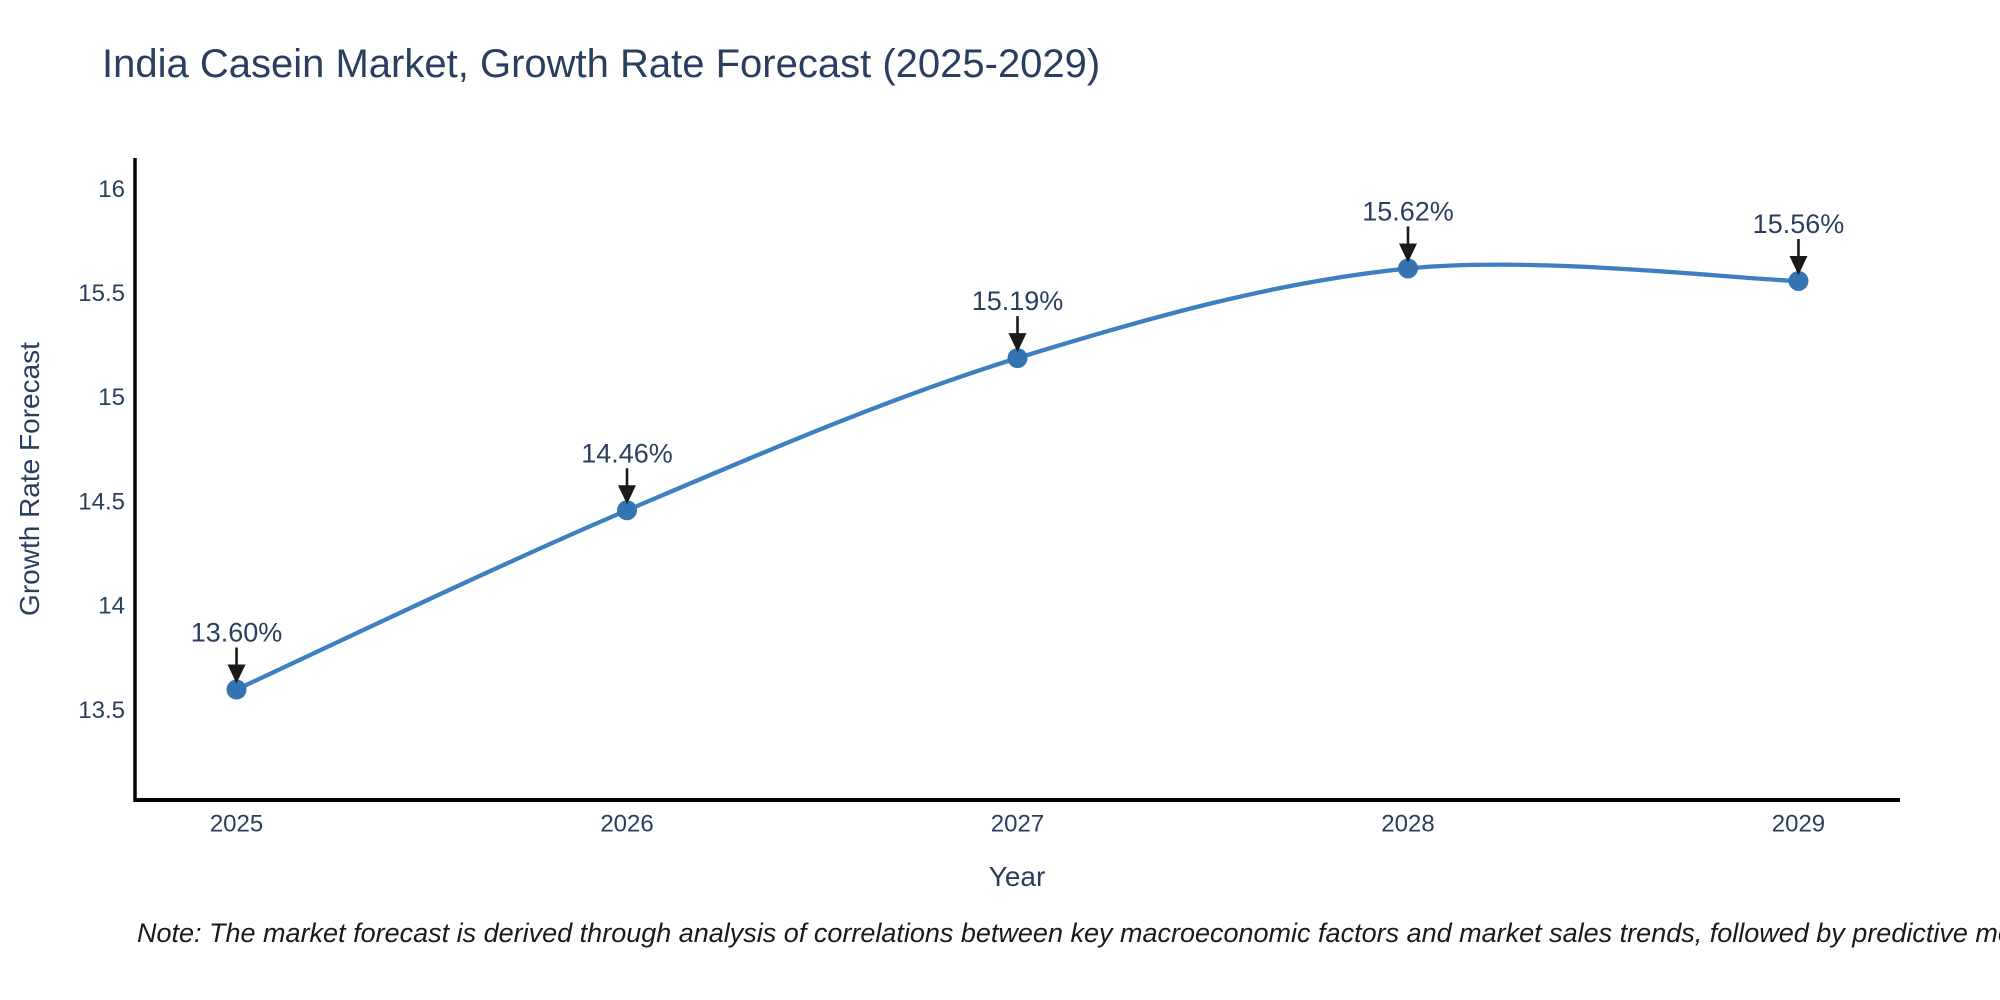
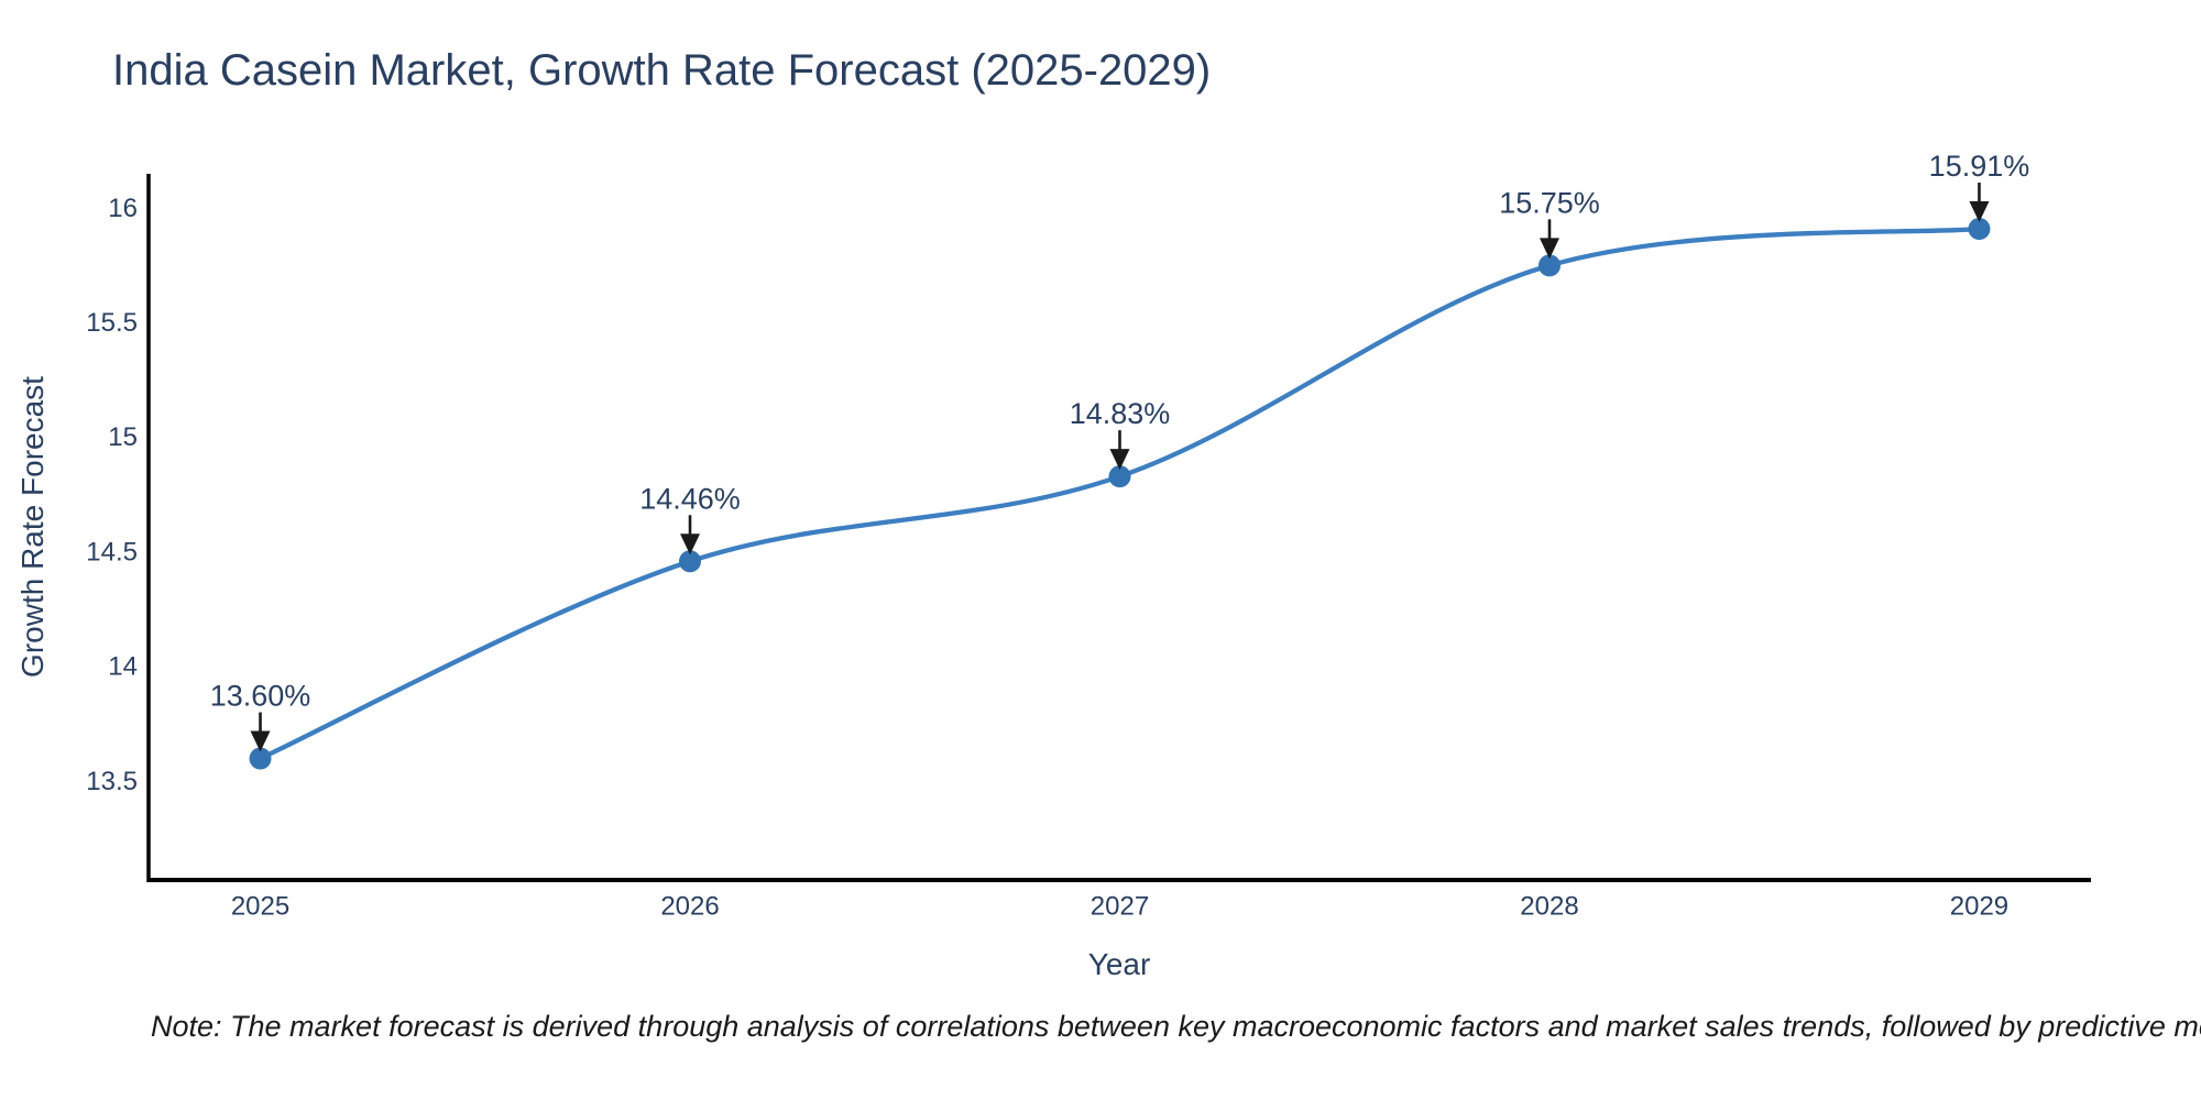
2027: 15.19% -> 14.83%
2028: 15.62% -> 15.75%
2029: 15.56% -> 15.91%
